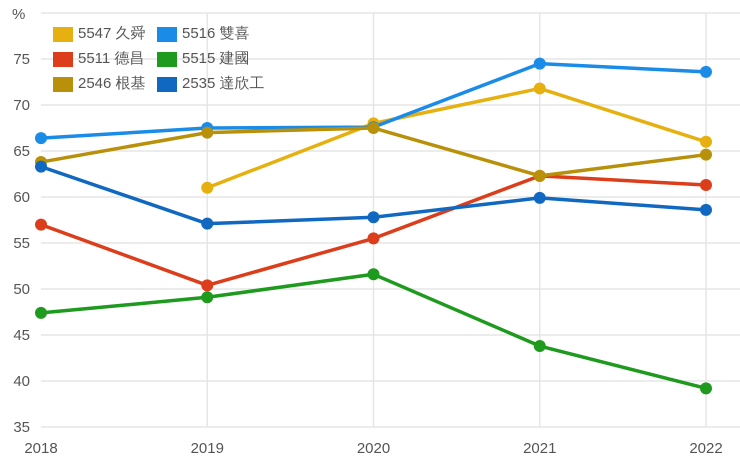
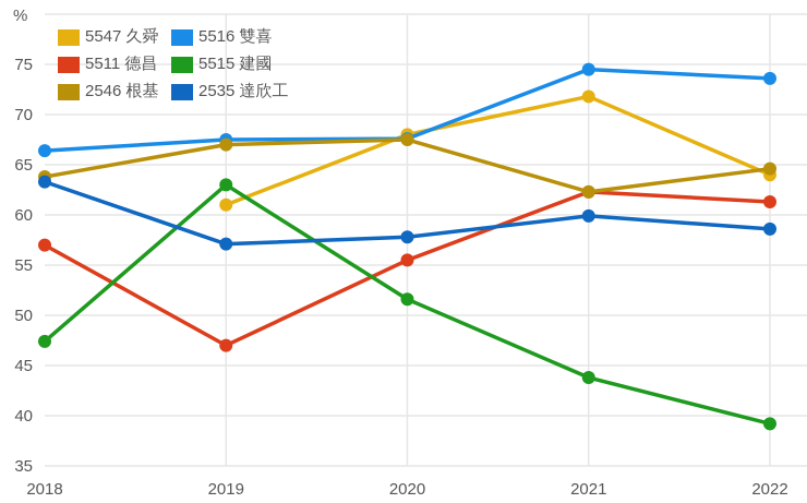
5511 德昌/2019: 50 -> 47
5515 建國/2019: 49 -> 63
5547 久舜/2022: 66 -> 64
